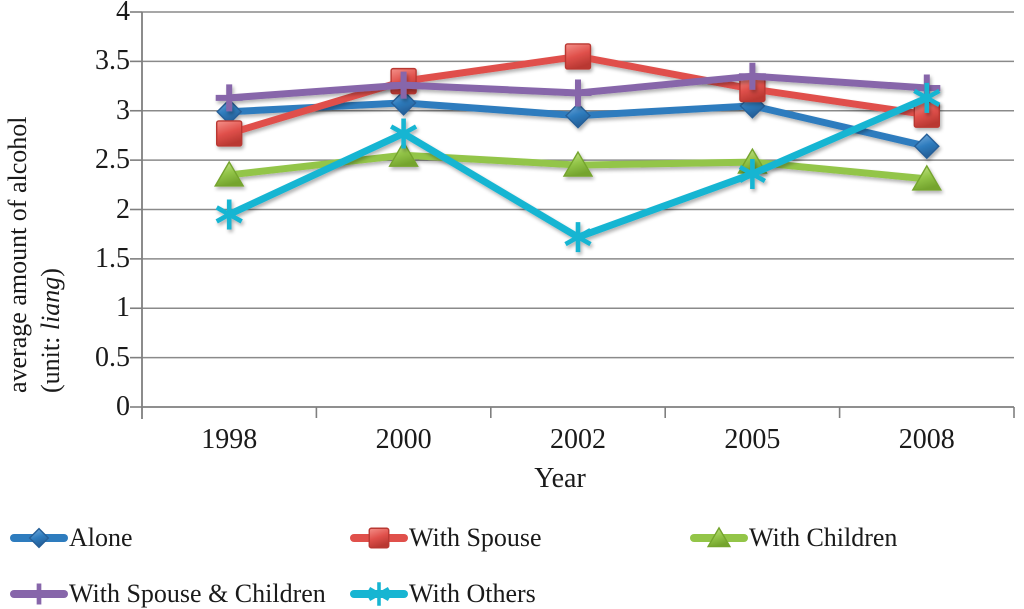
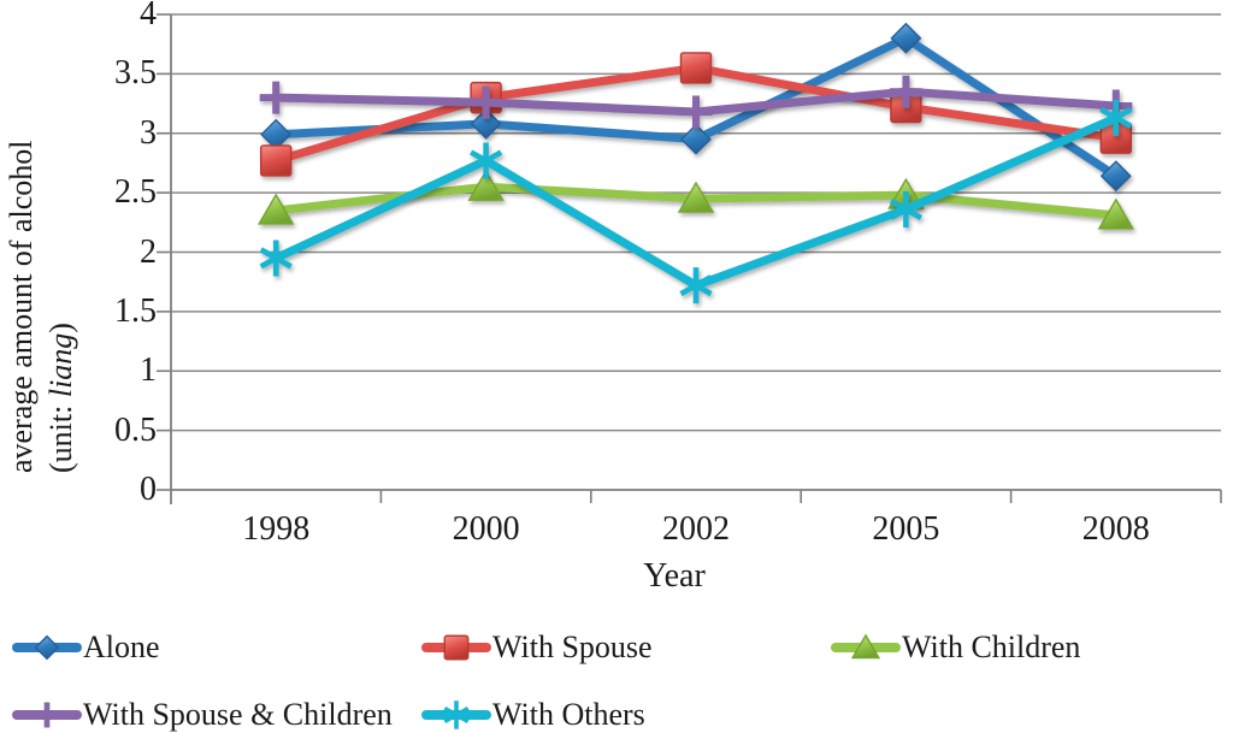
With Spouse & Children/1998: 3.1 -> 3.3
Alone/2005: 3.0 -> 3.8
